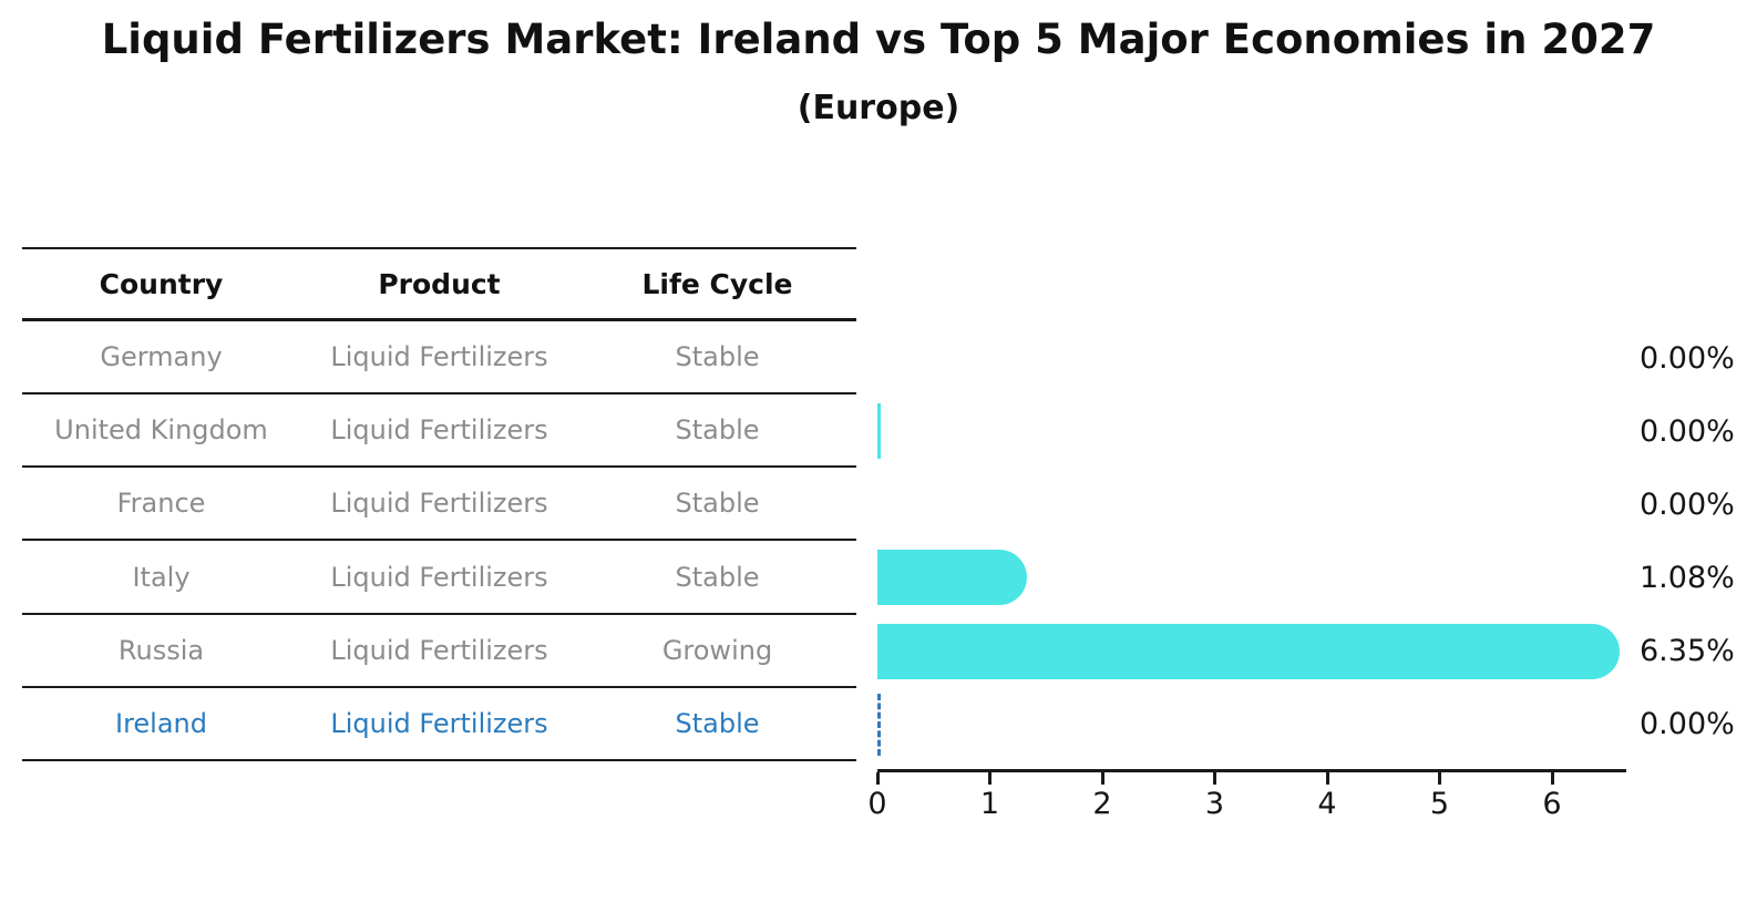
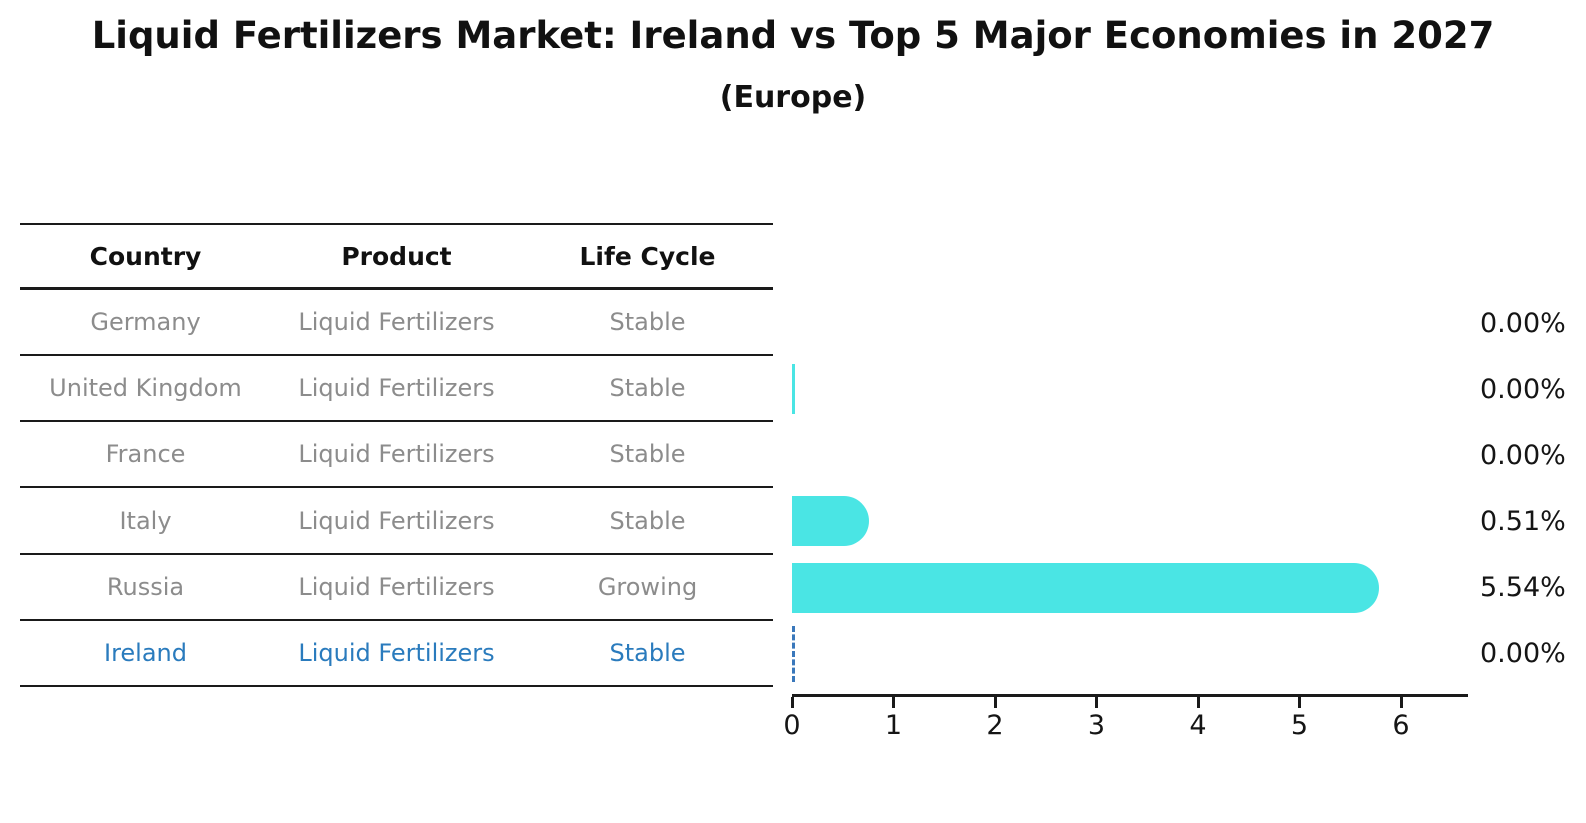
Italy: 1.08% -> 0.51%
Russia: 6.35% -> 5.54%
